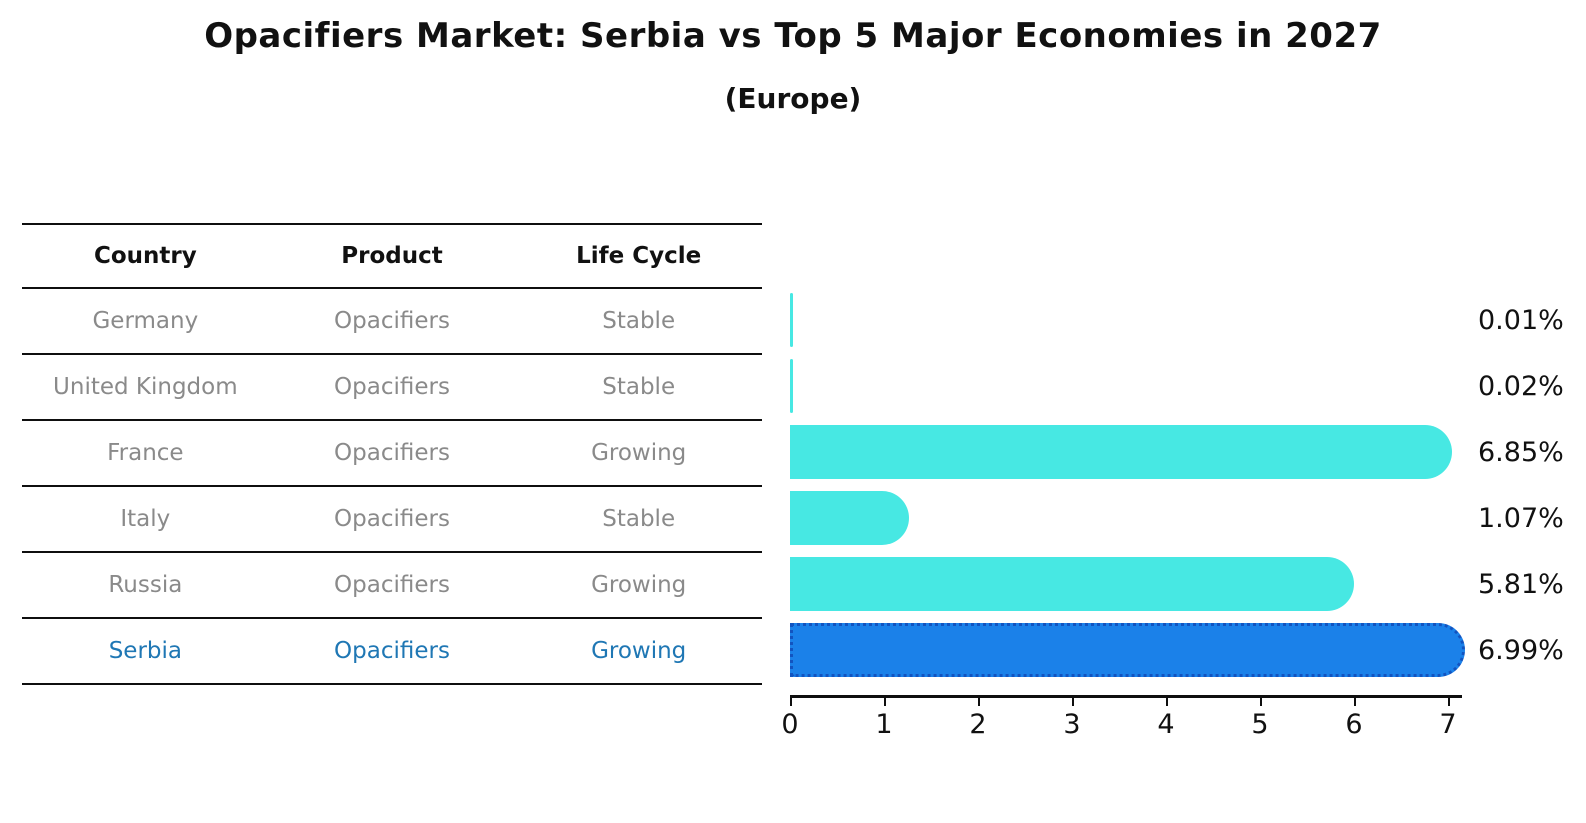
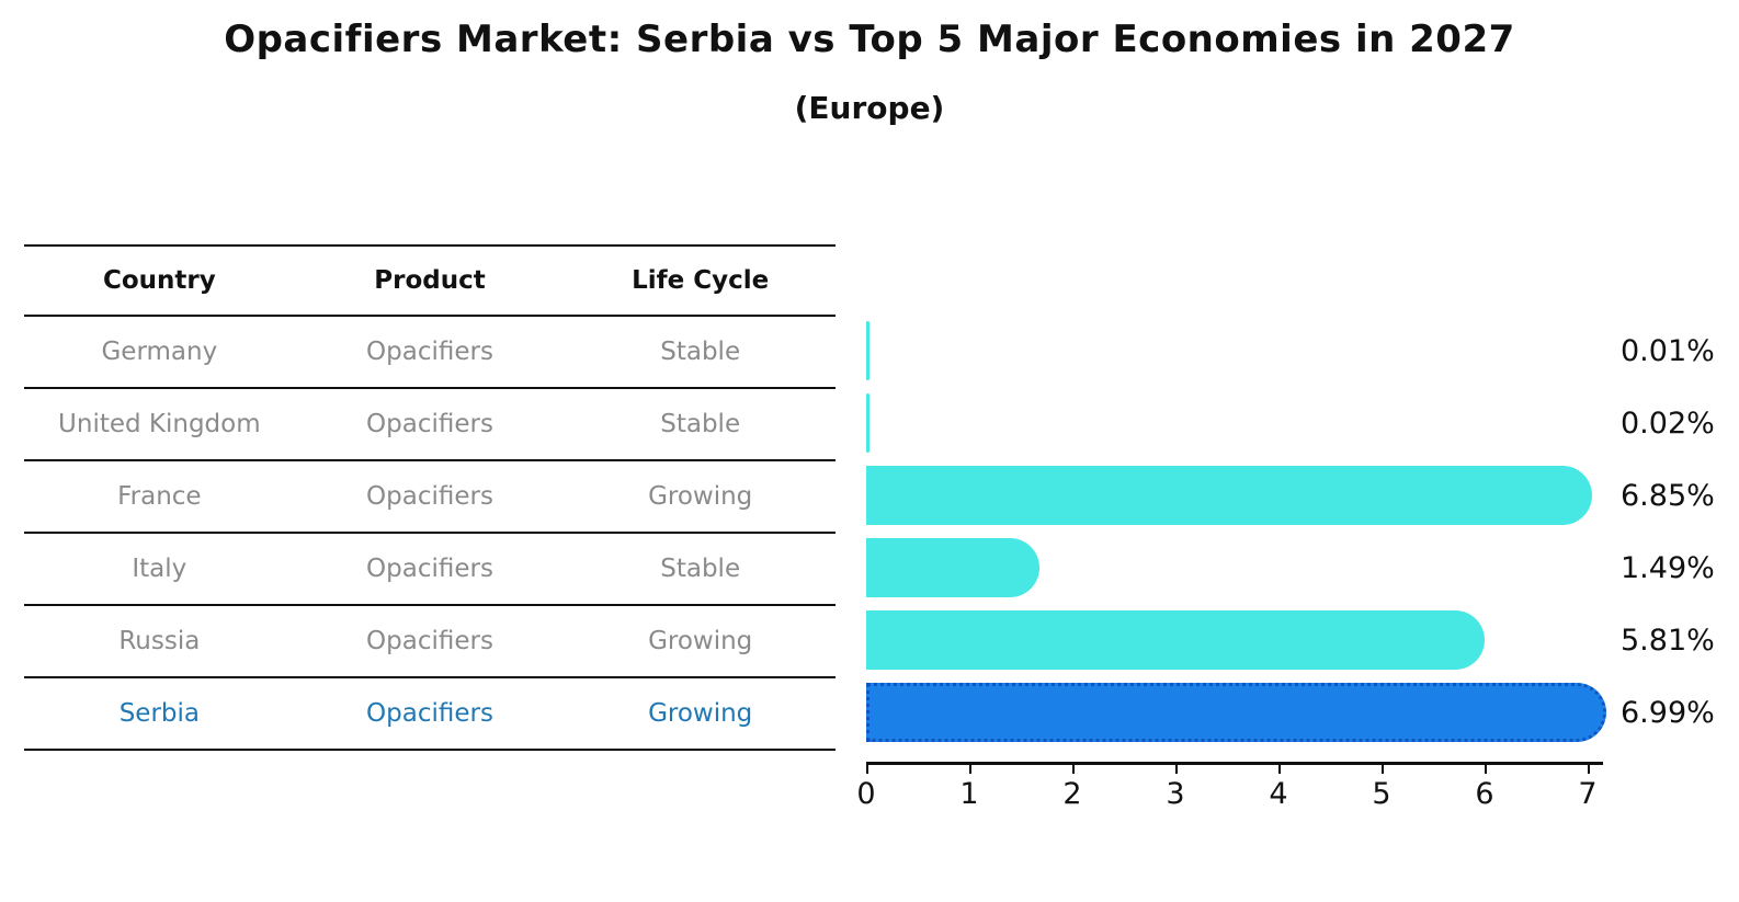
Italy: 1.07% -> 1.49%
